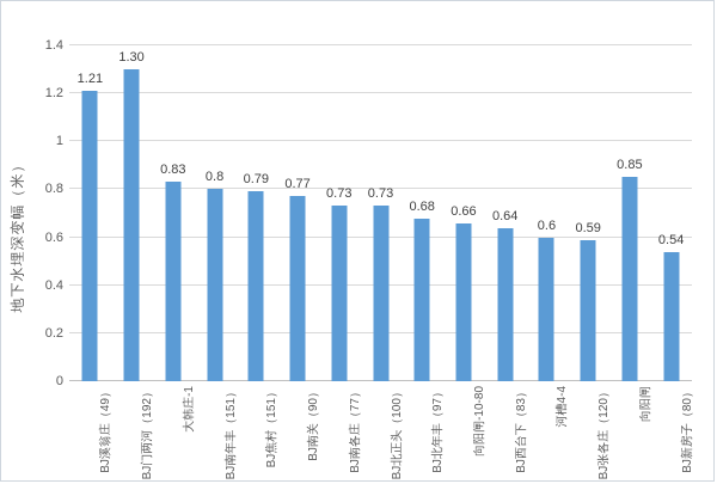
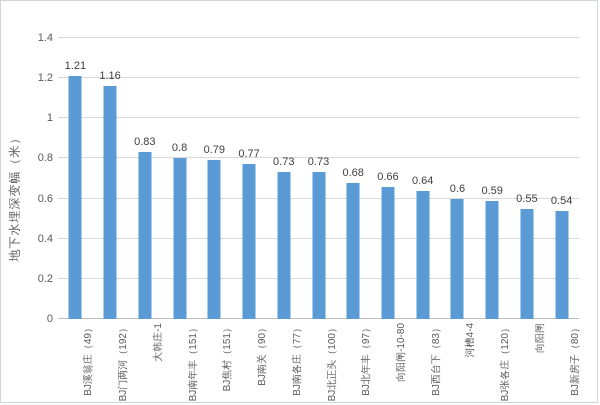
BJ门两河（192）: 1.30 -> 1.16
向阳闸: 0.85 -> 0.55
